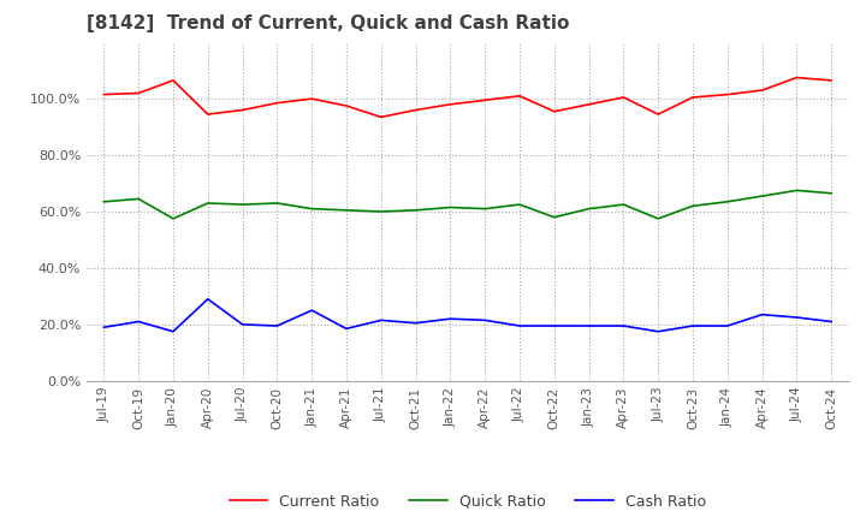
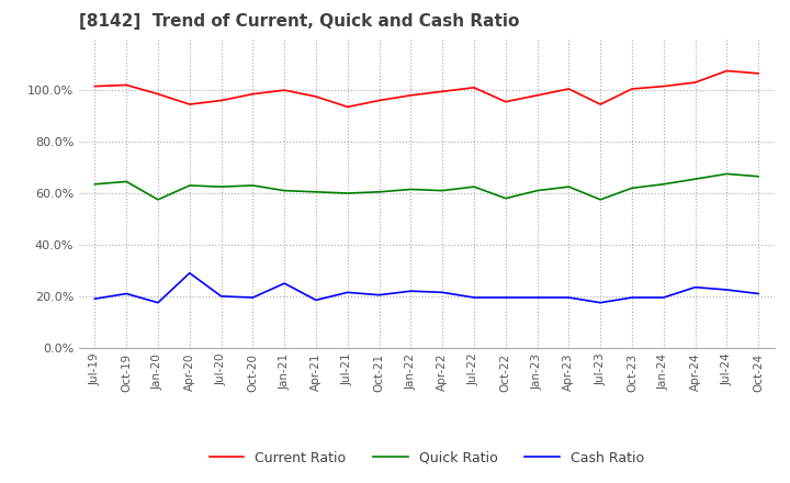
Current Ratio/Jan-20: 106.5% -> 98.5%
